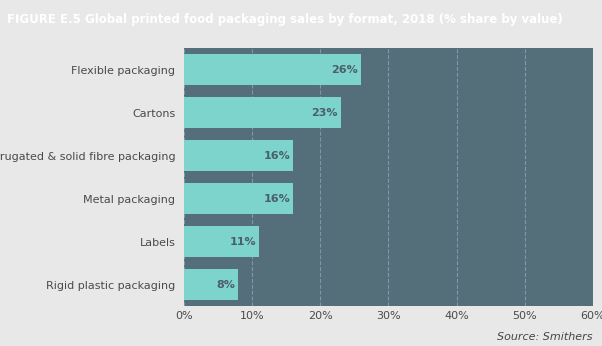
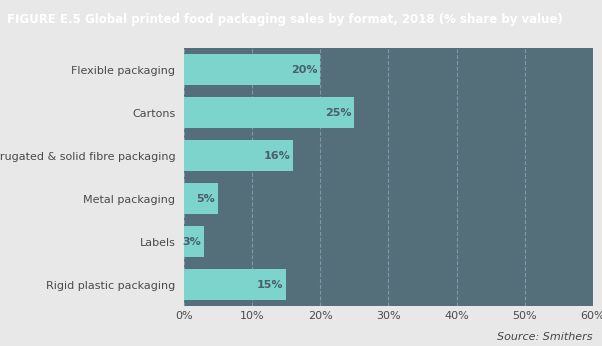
Flexible packaging: 26% -> 20%
Cartons: 23% -> 25%
Metal packaging: 16% -> 5%
Labels: 11% -> 3%
Rigid plastic packaging: 8% -> 15%
